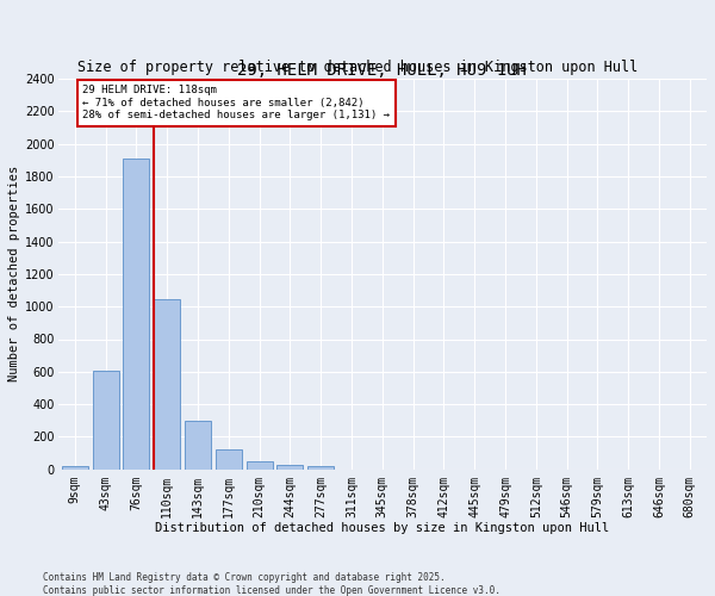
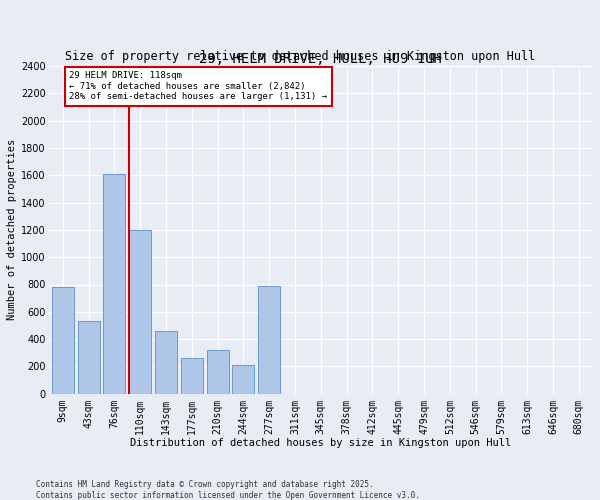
9sqm: 20 -> 780
43sqm: 600 -> 530
76sqm: 1910 -> 1610
110sqm: 1040 -> 1200
143sqm: 300 -> 460
177sqm: 120 -> 260
210sqm: 50 -> 320
244sqm: 30 -> 210
277sqm: 20 -> 790
